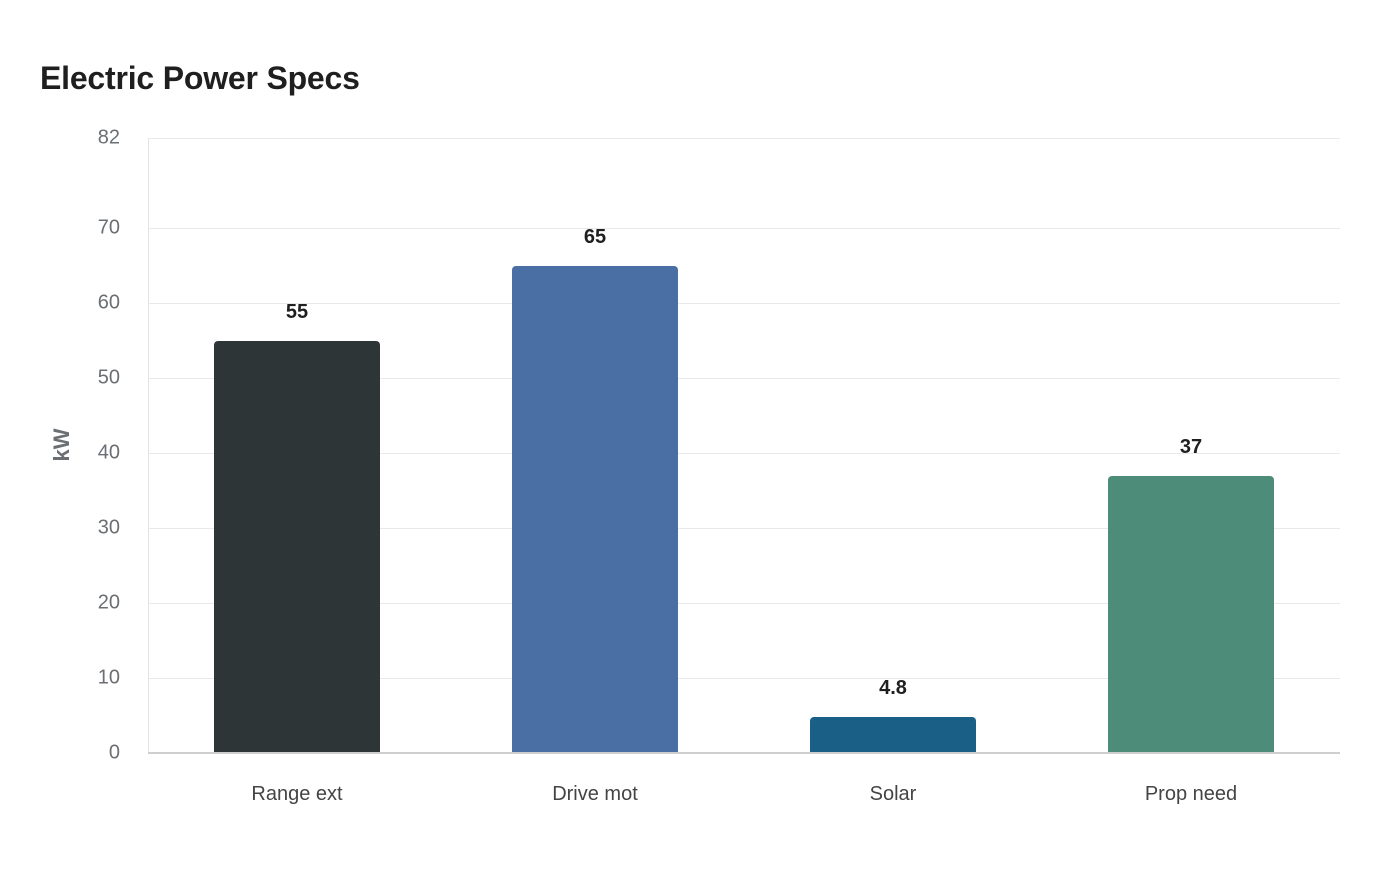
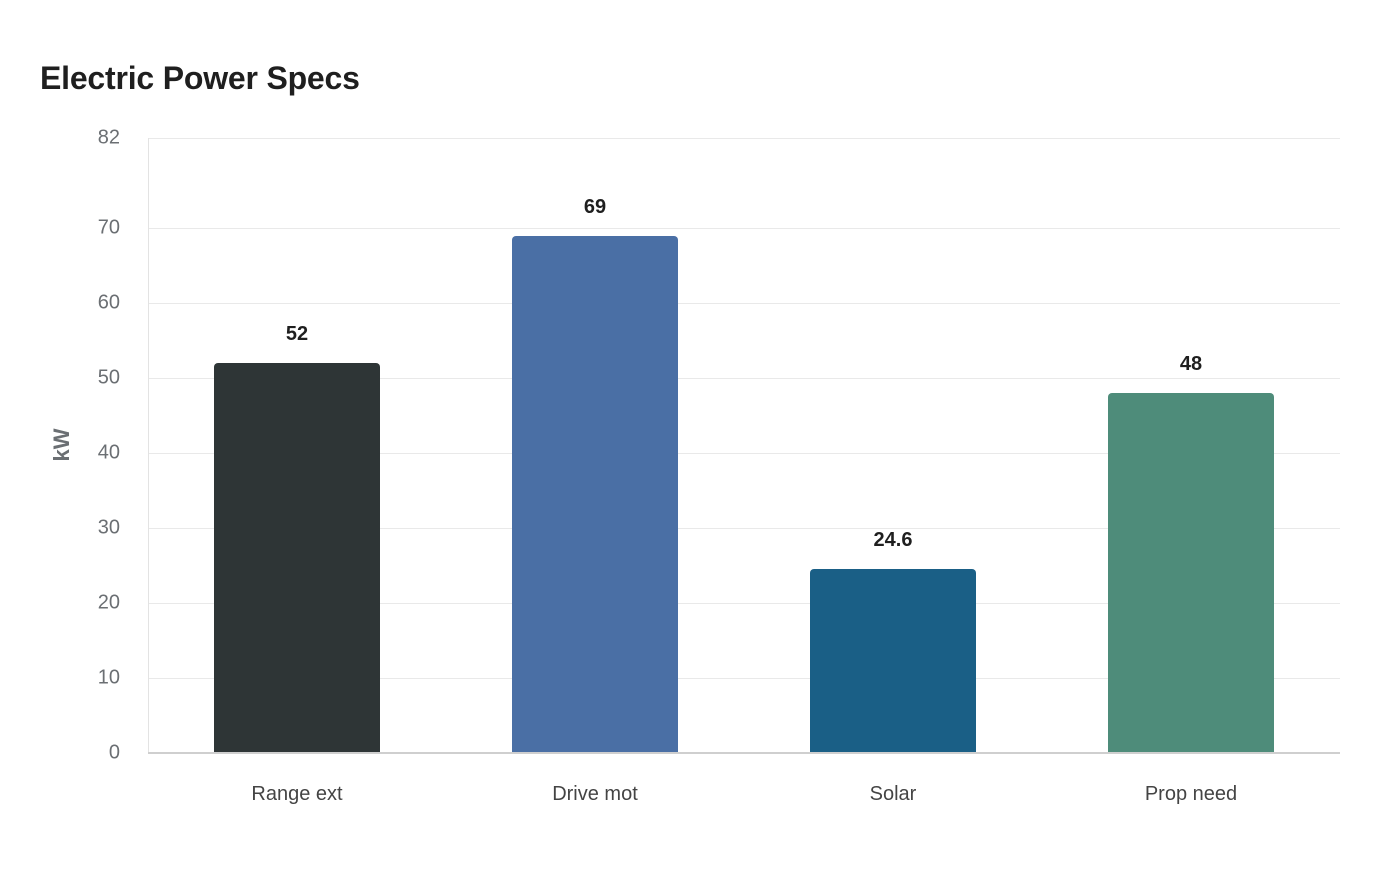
Range ext: 55 -> 52
Drive mot: 65 -> 69
Solar: 4.8 -> 24.6
Prop need: 37 -> 48
